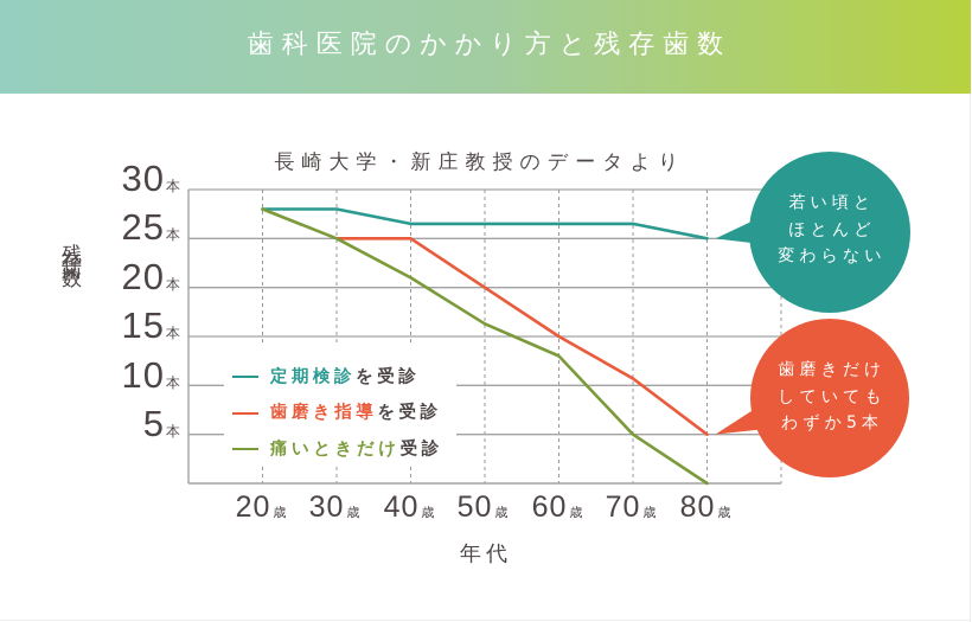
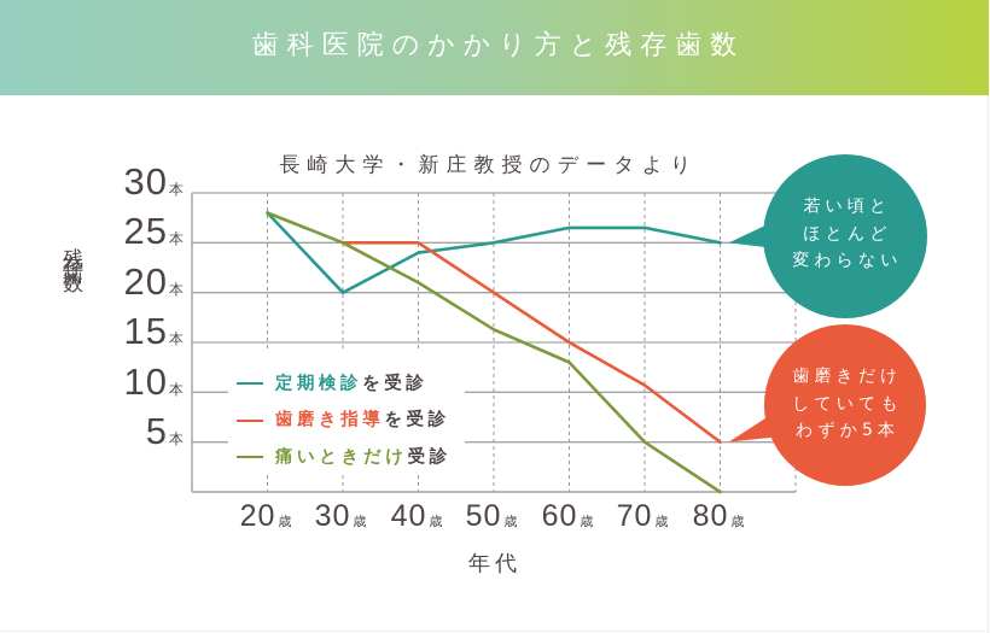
定期検診を受診/30: 28 -> 20
定期検診を受診/40: 26 -> 24
定期検診を受診/50: 26 -> 25
